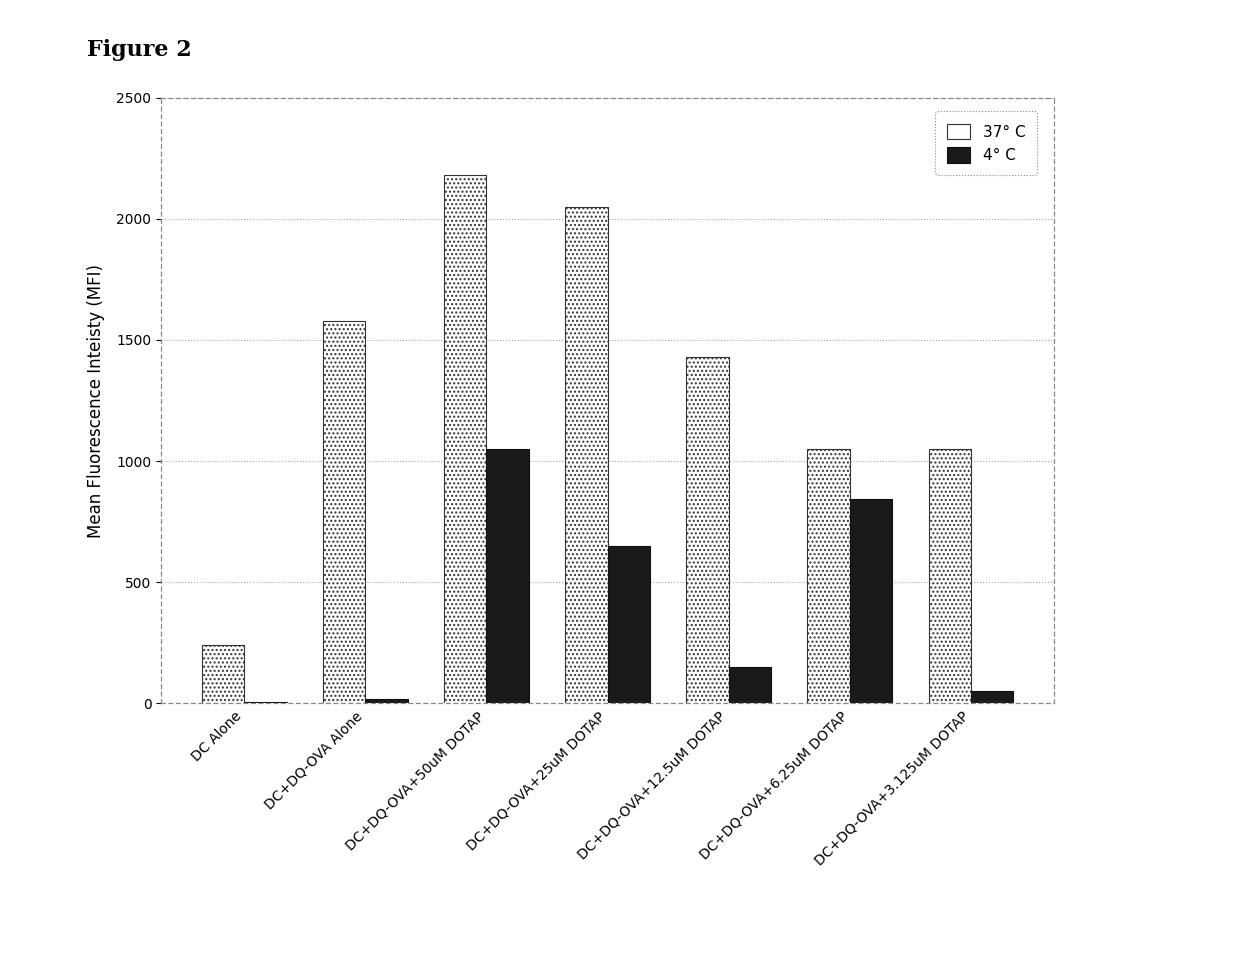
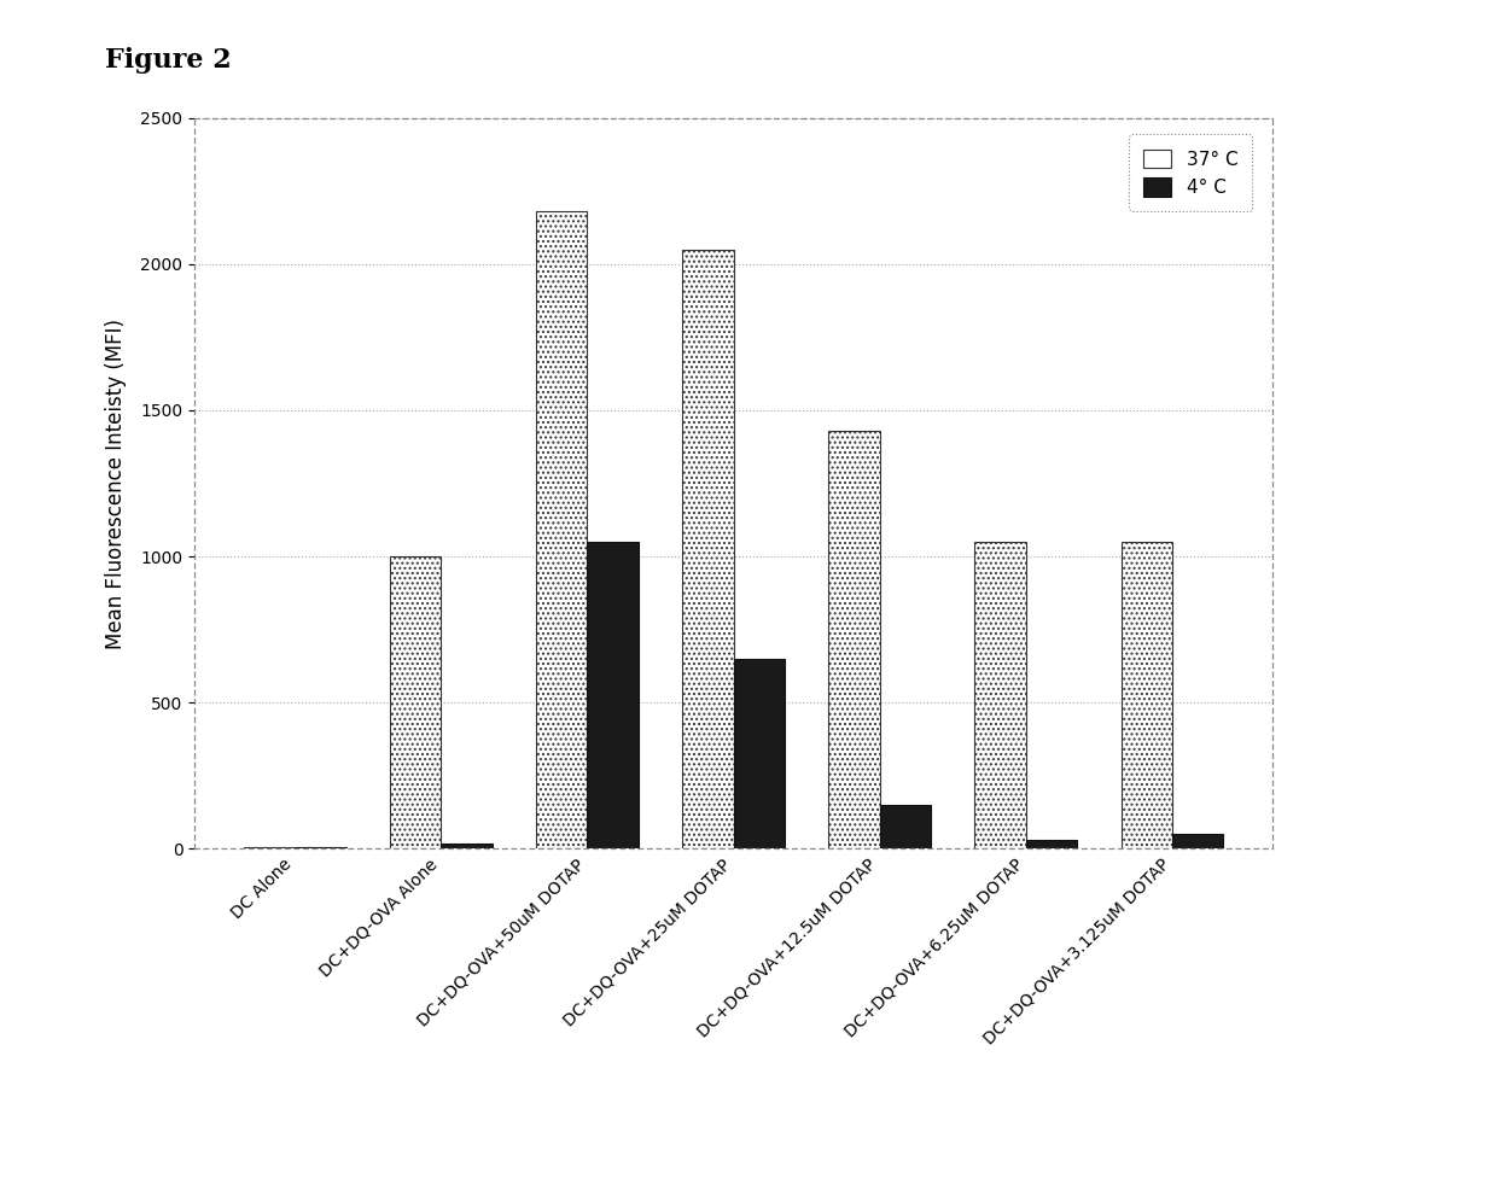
37° C/DC Alone: 240 -> 5
37° C/DC+DQ-OVA Alone: 1580 -> 1000
4° C/DC+DQ-OVA+6.25uM DOTAP: 845 -> 30
